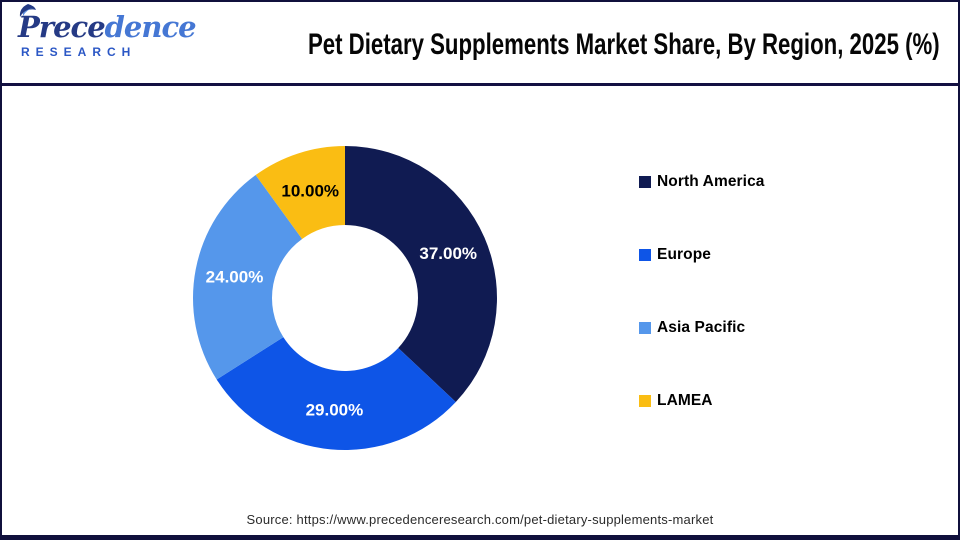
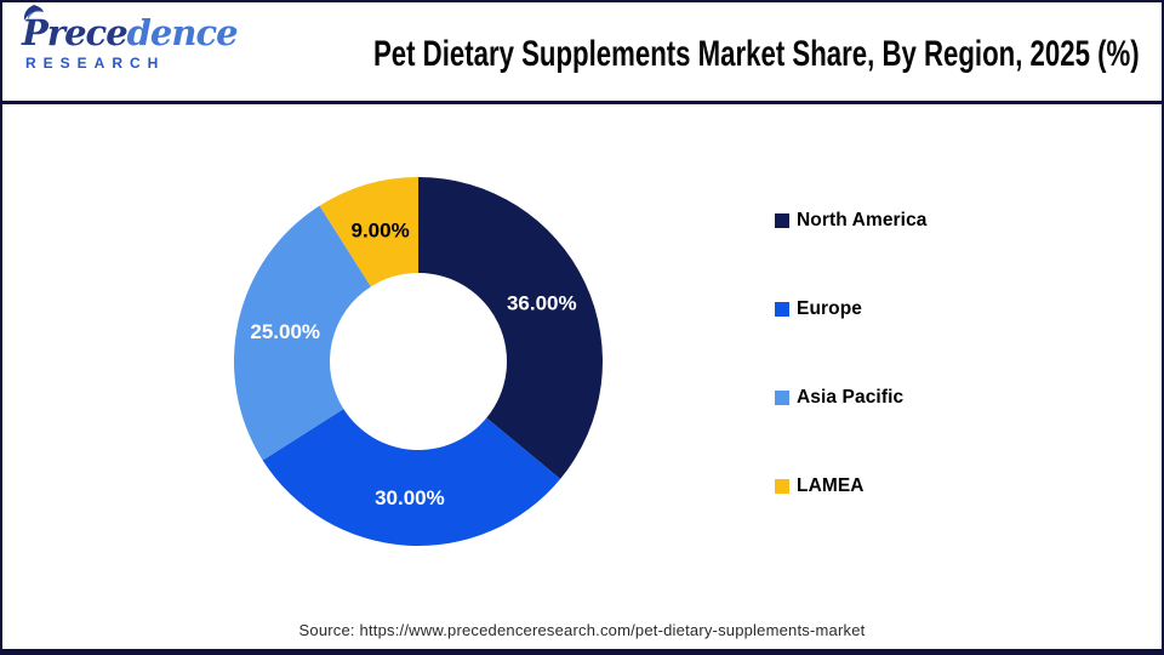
North America: 37.00% -> 36.00%
Europe: 29.00% -> 30.00%
Asia Pacific: 24.00% -> 25.00%
LAMEA: 10.00% -> 9.00%
